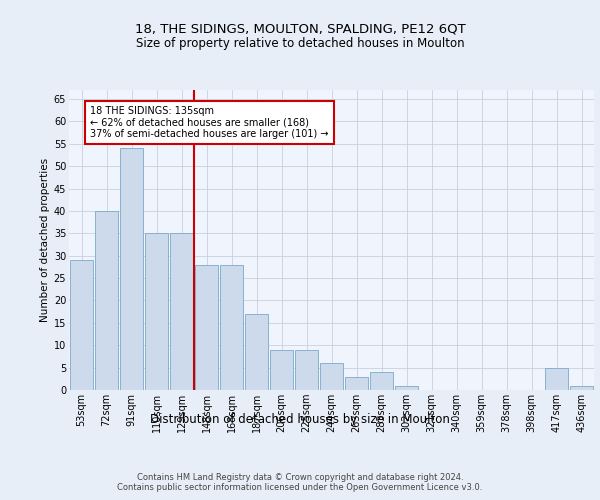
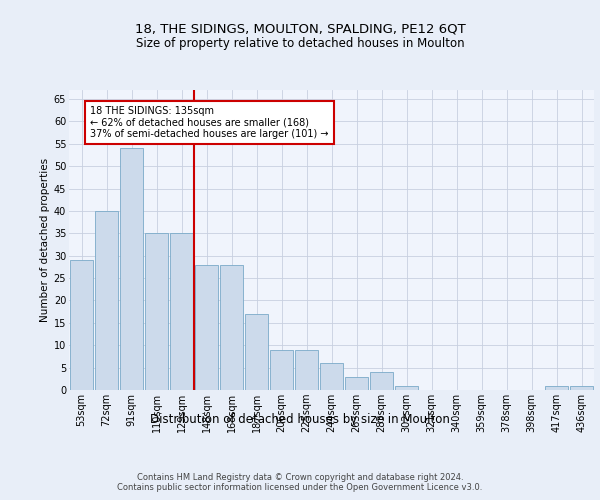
417sqm: 5 -> 1
